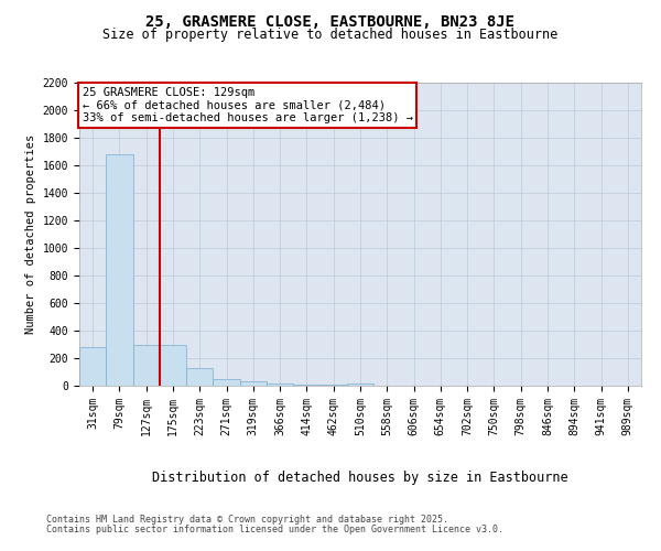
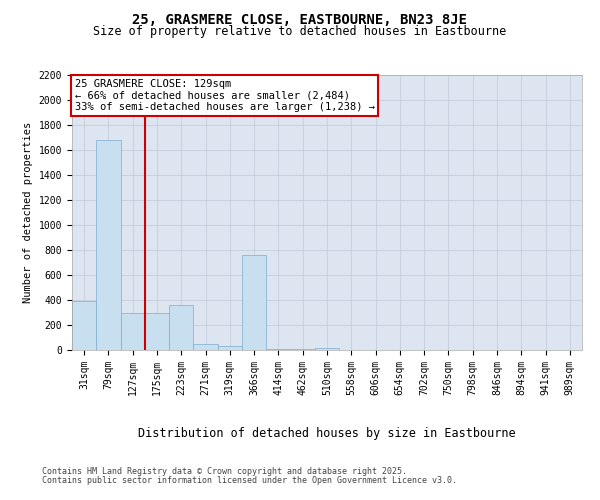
31sqm: 280 -> 390
223sqm: 130 -> 360
366sqm: 20 -> 760
